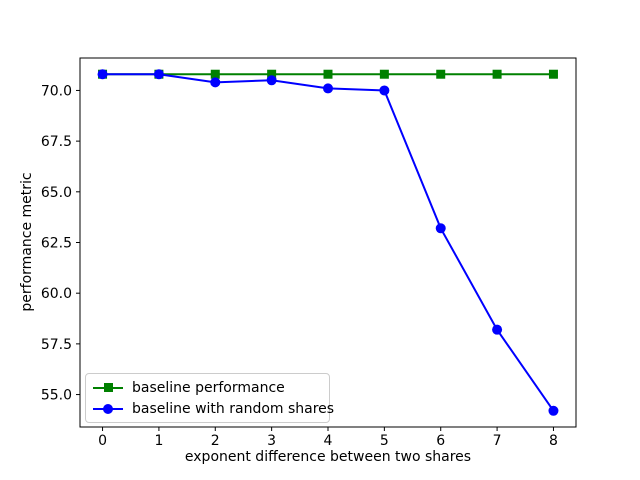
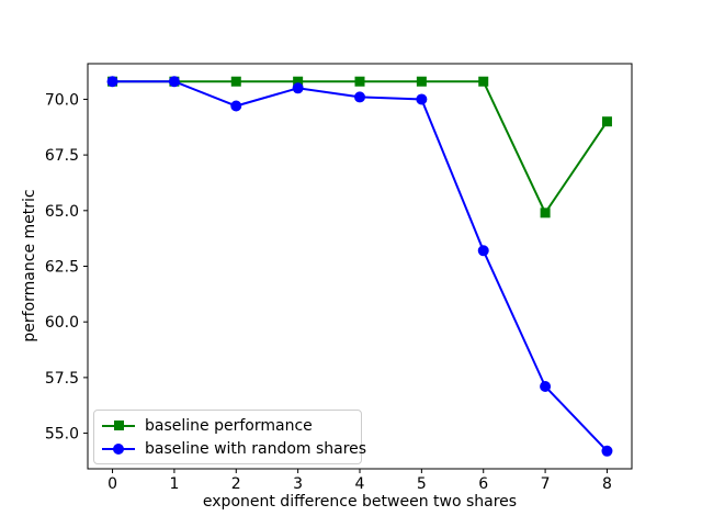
baseline with random shares/2: 70.4 -> 69.7
baseline performance/7: 70.8 -> 64.9
baseline with random shares/7: 58.2 -> 57.1
baseline performance/8: 70.8 -> 69.0
